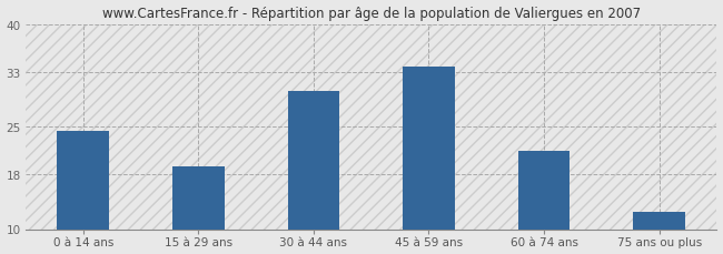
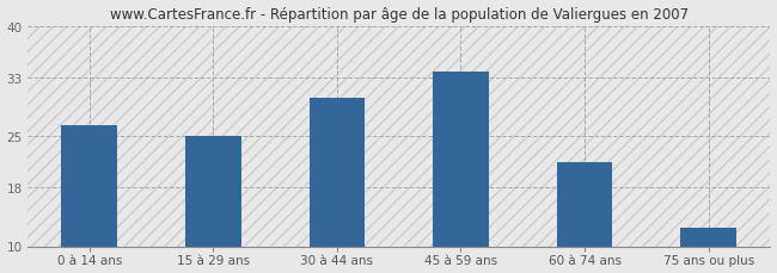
0 à 14 ans: 24.3 -> 26.4
15 à 29 ans: 19.2 -> 25.0
